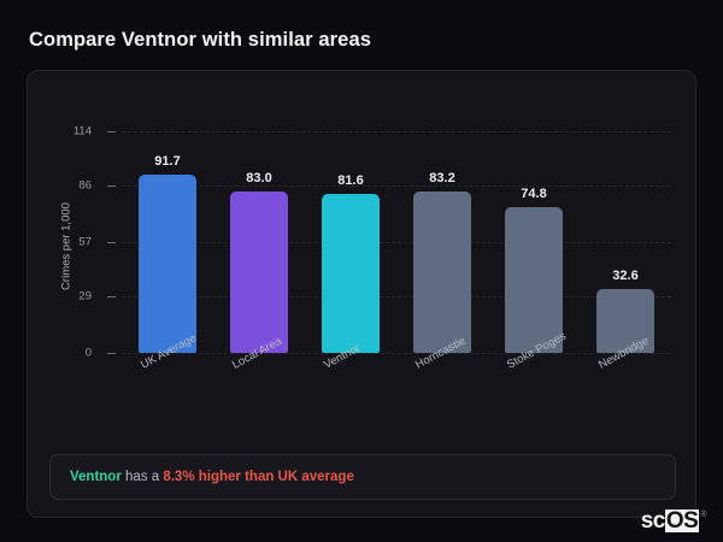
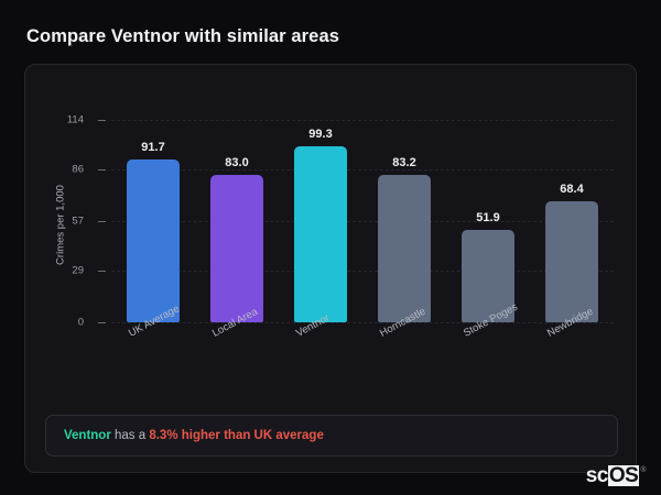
Ventnor: 81.6 -> 99.3
Stoke Poges: 74.8 -> 51.9
Newbridge: 32.6 -> 68.4
